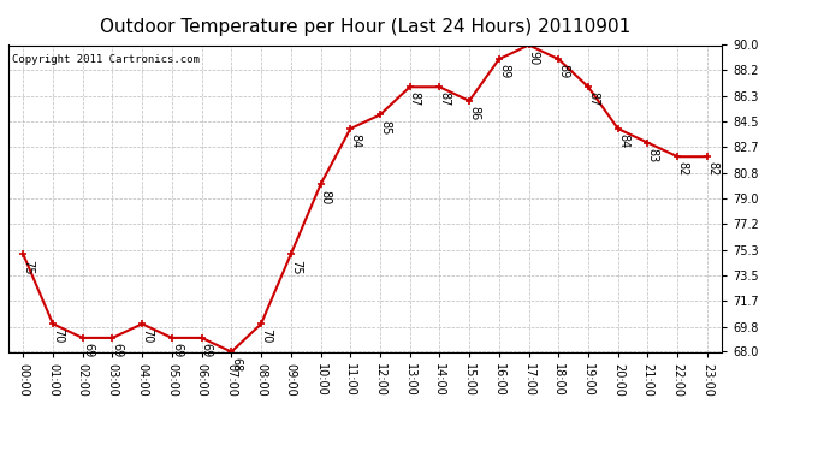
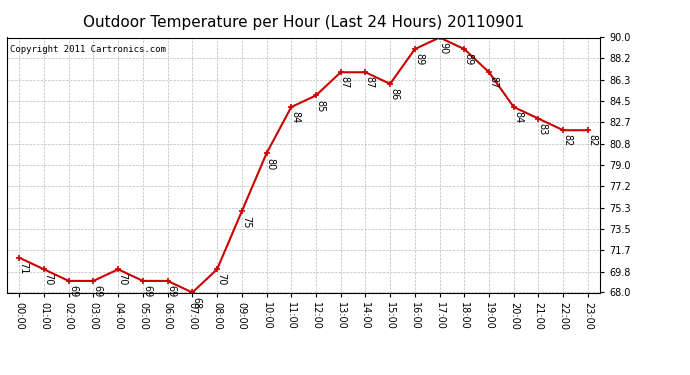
00:00: 75 -> 71
